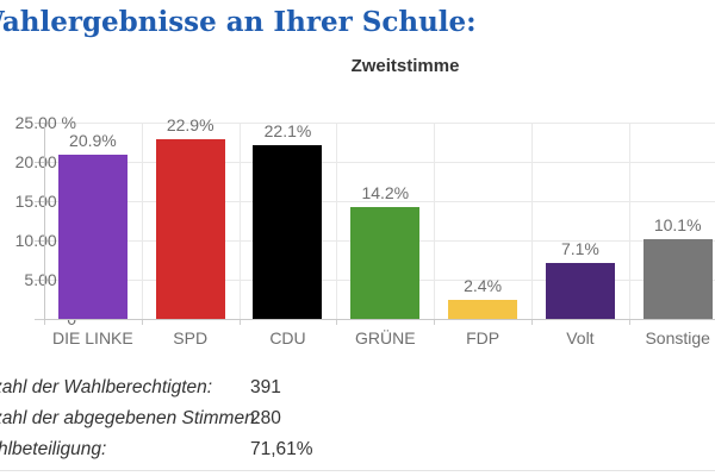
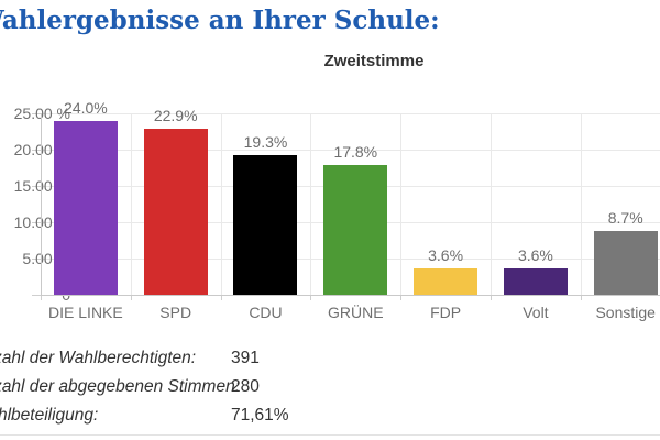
DIE LINKE: 20.9% -> 24.0%
CDU: 22.1% -> 19.3%
GRÜNE: 14.2% -> 17.8%
FDP: 2.4% -> 3.6%
Volt: 7.1% -> 3.6%
Sonstige: 10.1% -> 8.7%
